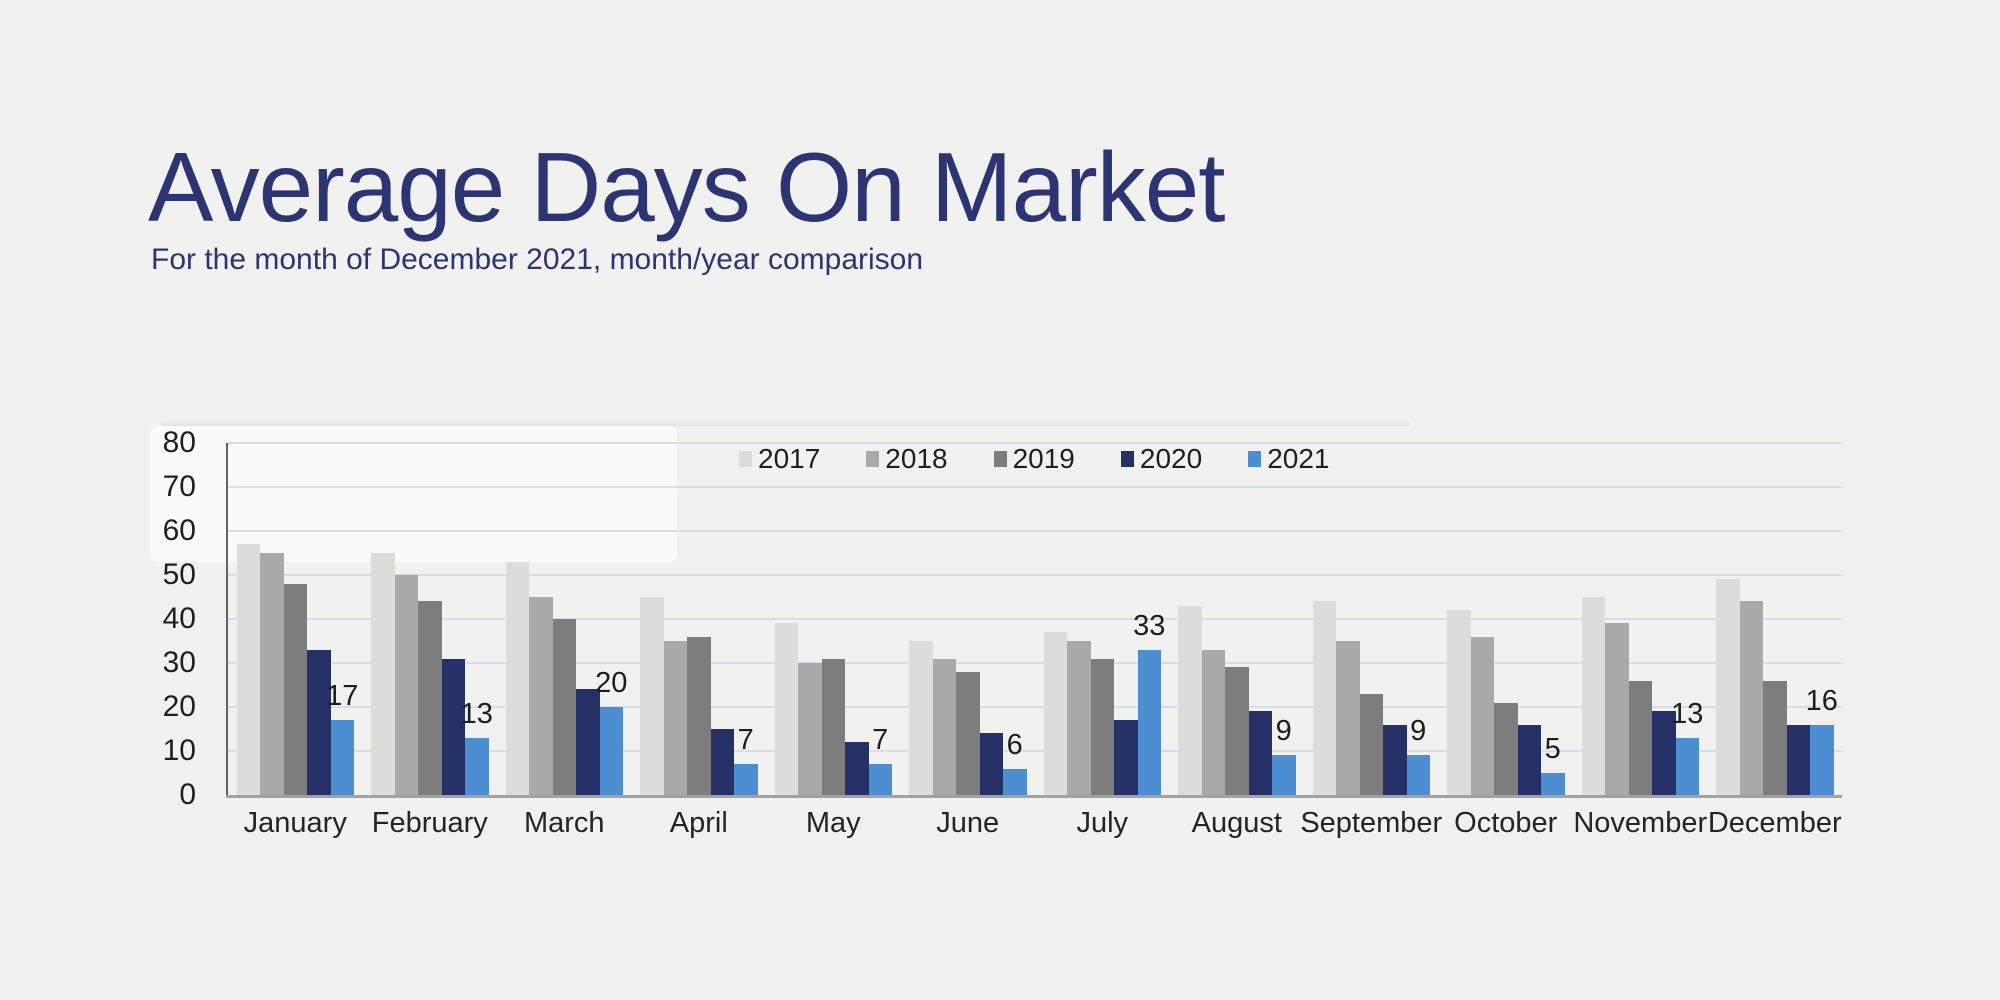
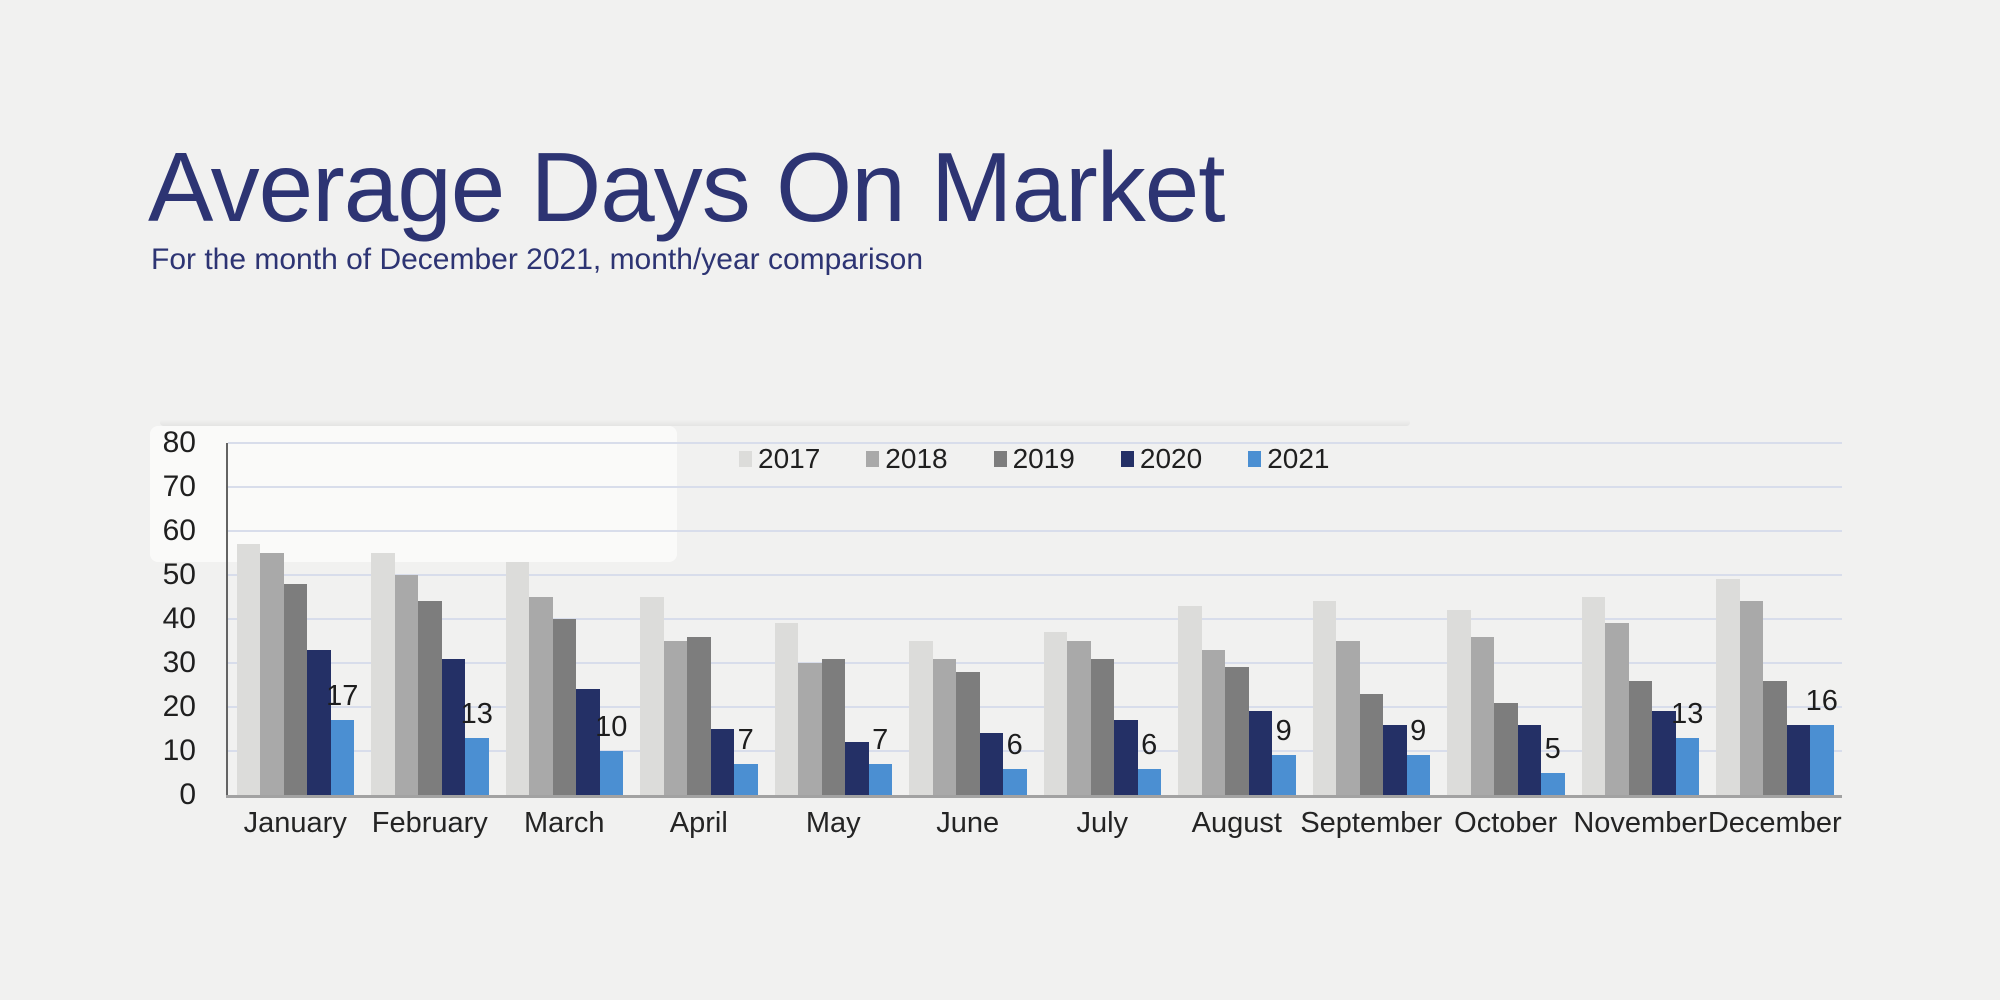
2021/March: 20 -> 10
2021/July: 33 -> 6
